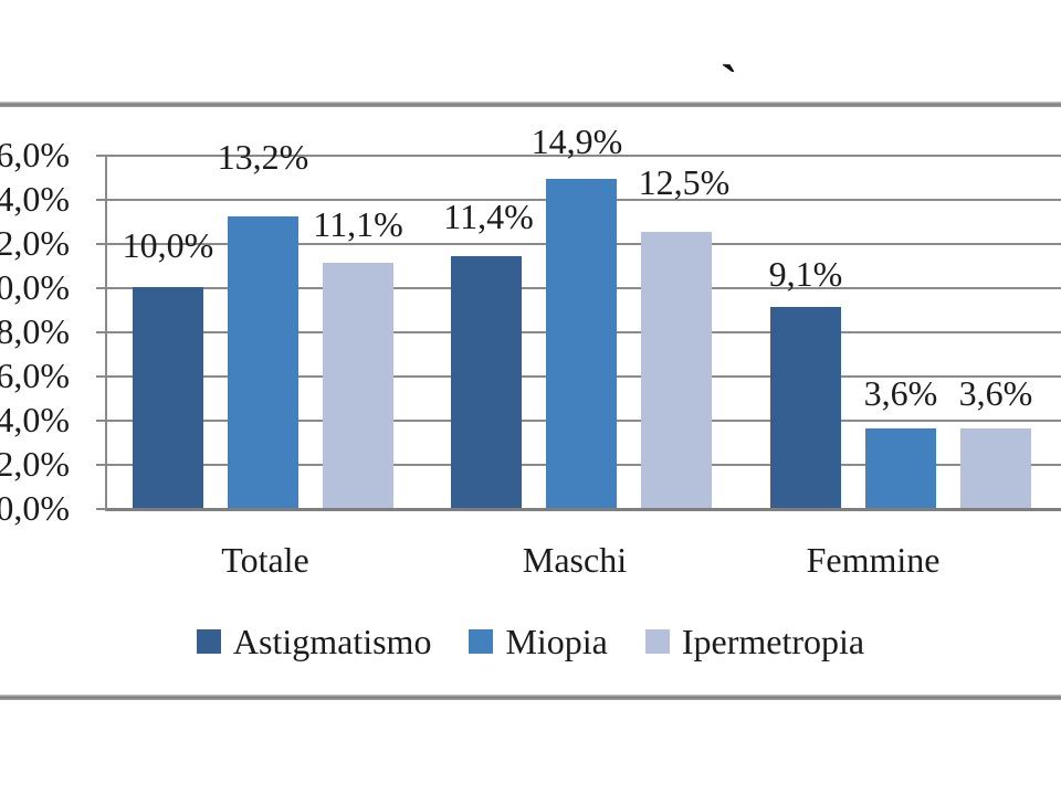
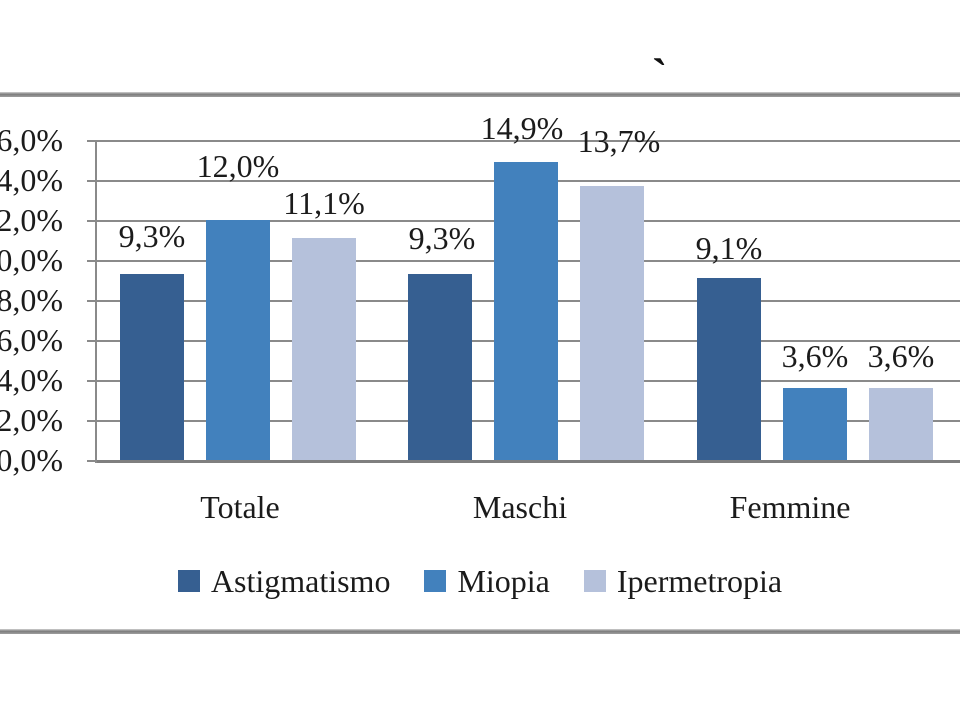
Astigmatismo/Totale: 10,0% -> 9,3%
Miopia/Totale: 13,2% -> 12,0%
Astigmatismo/Maschi: 11,4% -> 9,3%
Ipermetropia/Maschi: 12,5% -> 13,7%
